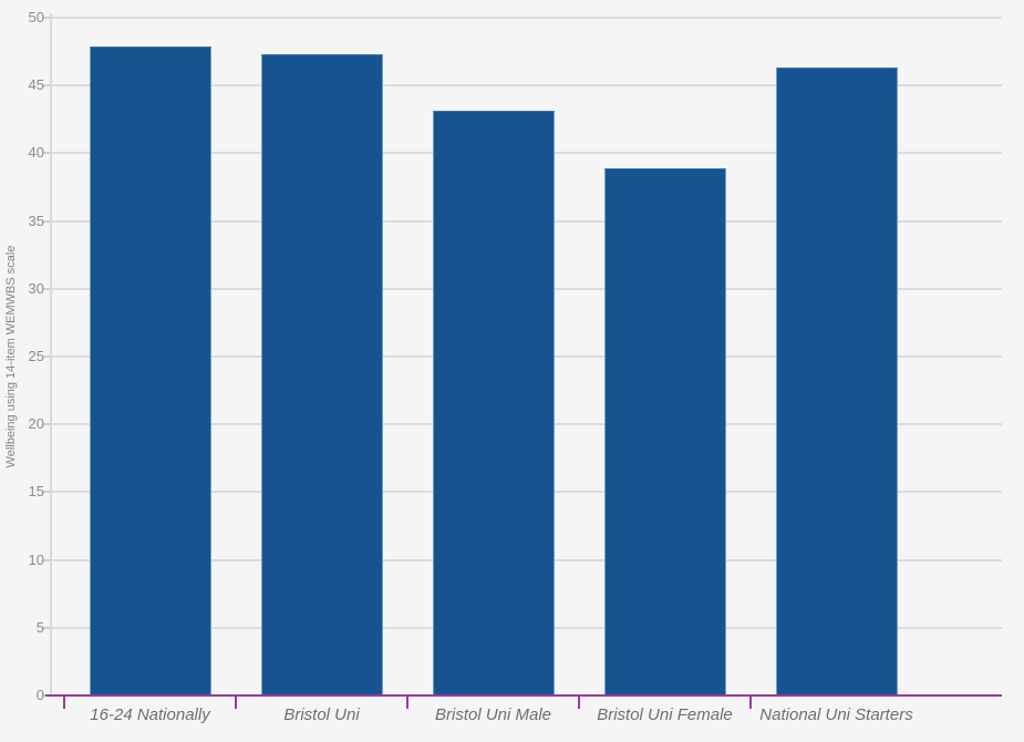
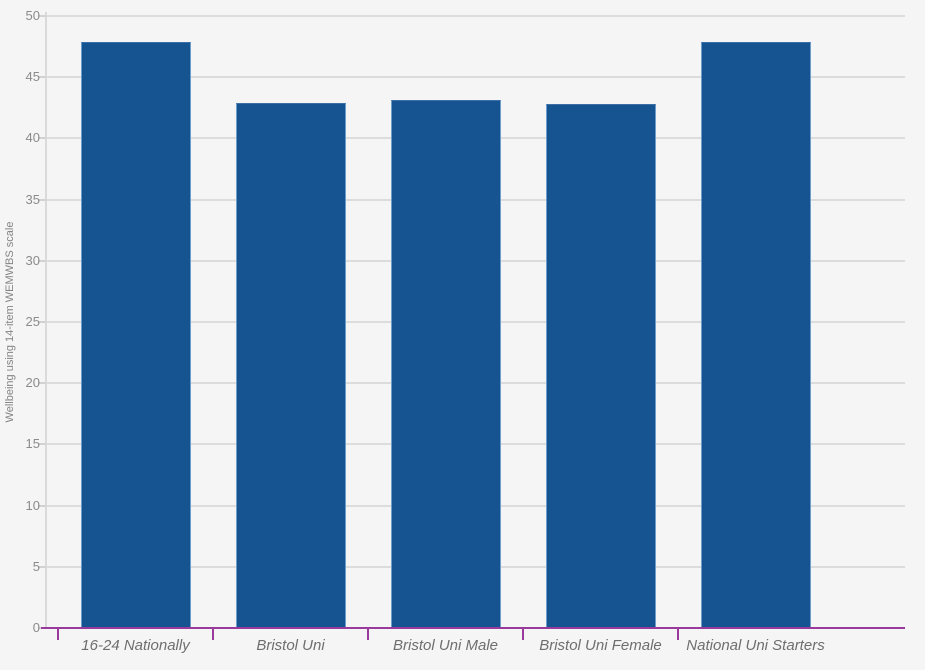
Bristol Uni: 47.3 -> 42.9
Bristol Uni Female: 38.9 -> 42.8
National Uni Starters: 46.3 -> 47.9
